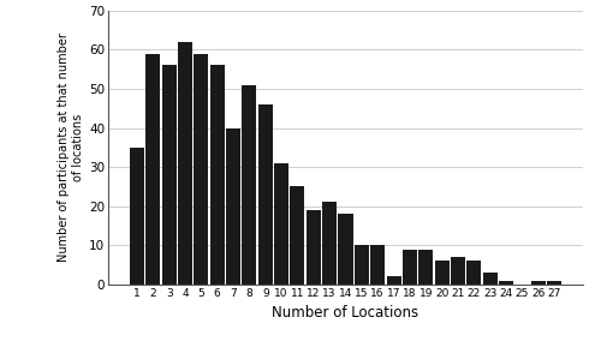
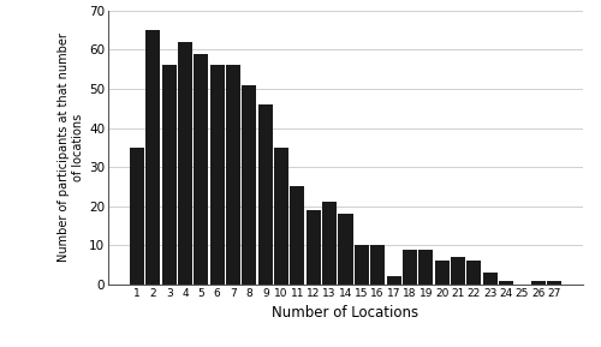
2: 59 -> 65
7: 40 -> 56
10: 31 -> 35
